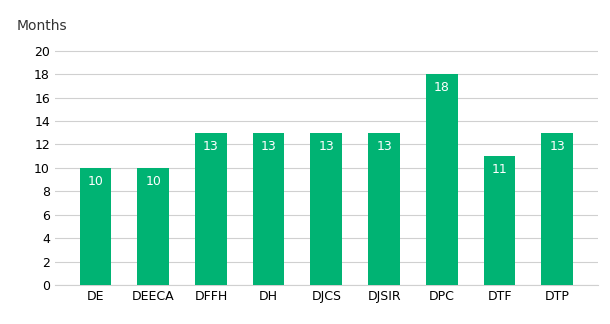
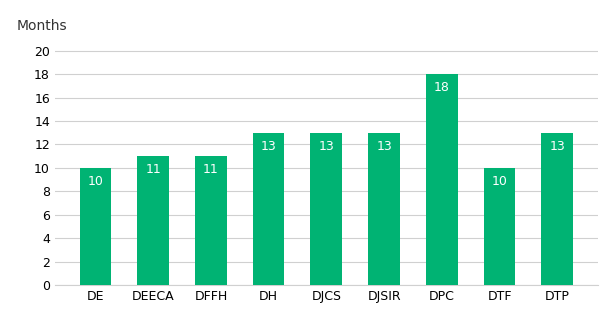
DEECA: 10 -> 11
DFFH: 13 -> 11
DTF: 11 -> 10
